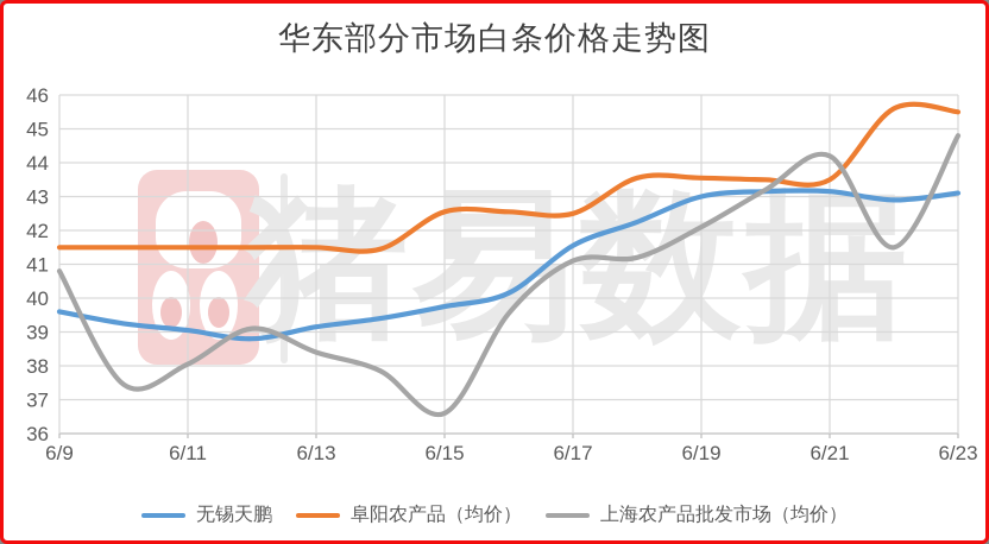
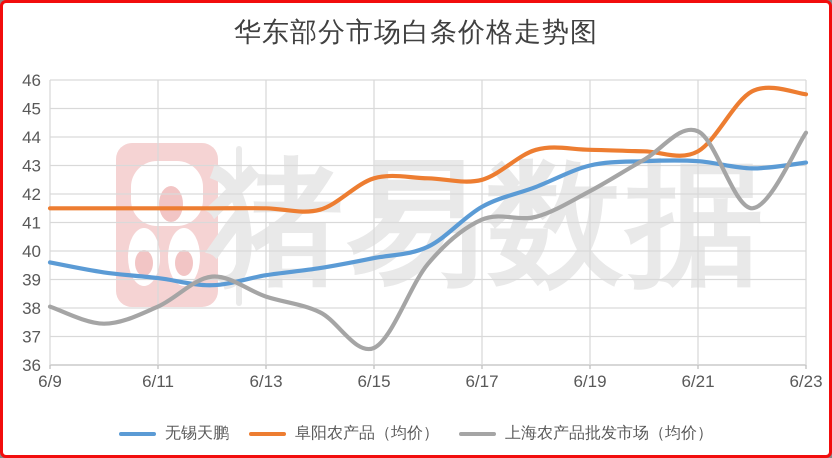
上海农产品批发市场（均价）/6/9: 40.8 -> 38.0
上海农产品批发市场（均价）/6/23: 44.8 -> 44.1
